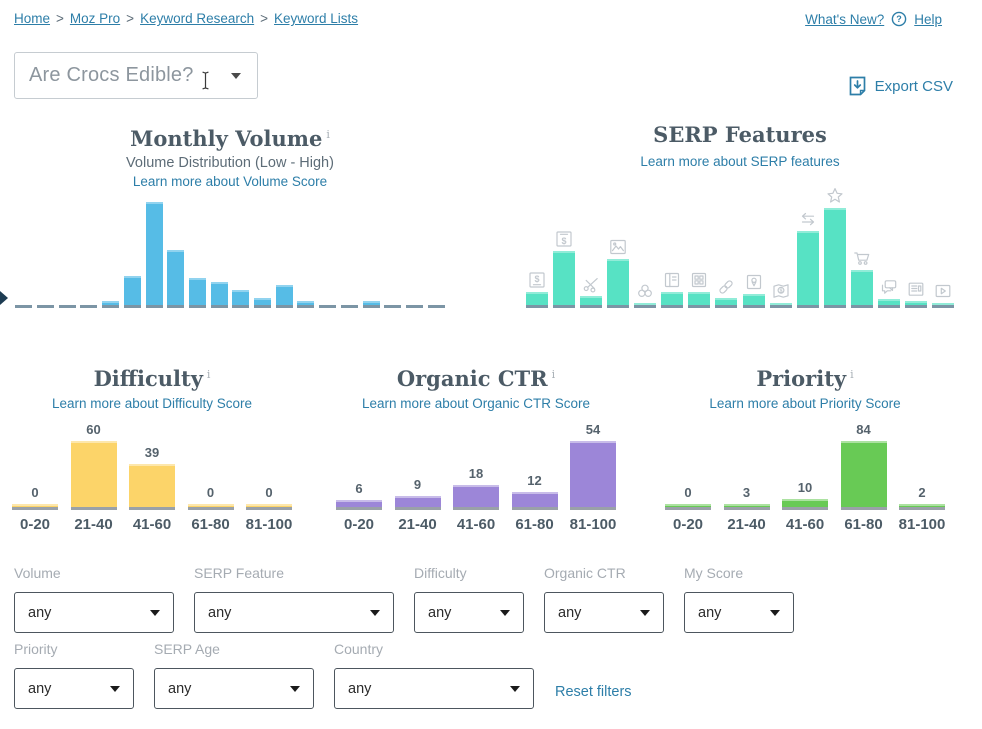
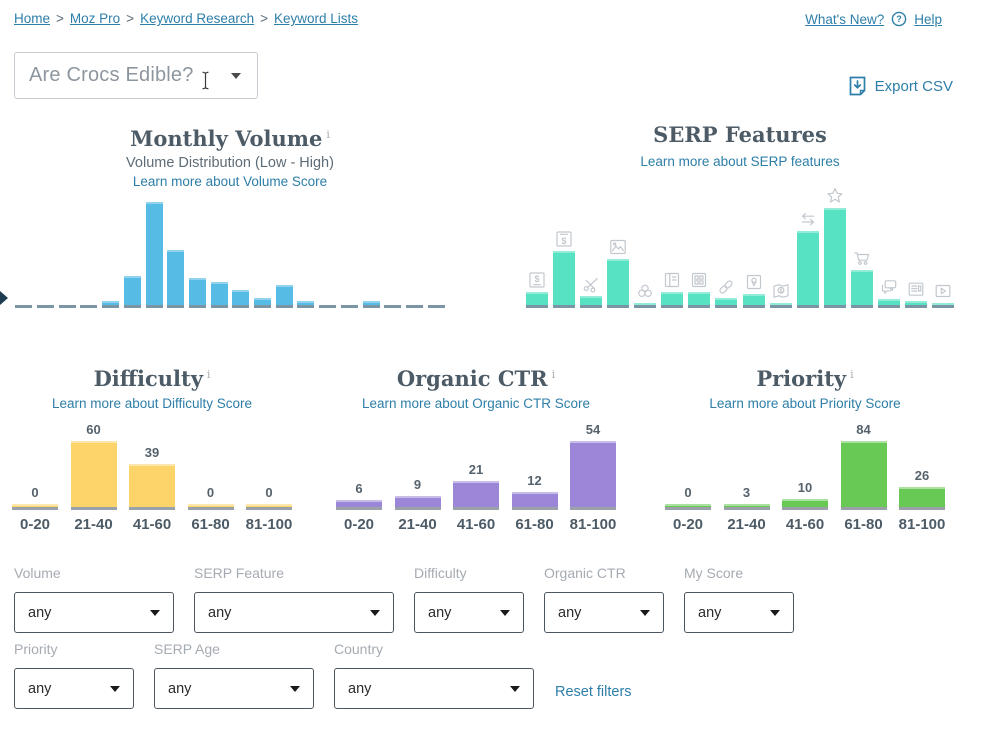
Organic CTR/41-60: 18 -> 21
Priority/81-100: 2 -> 26
